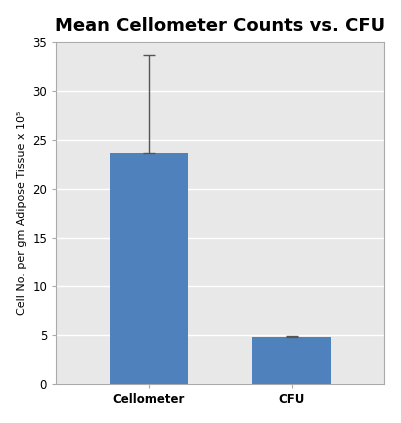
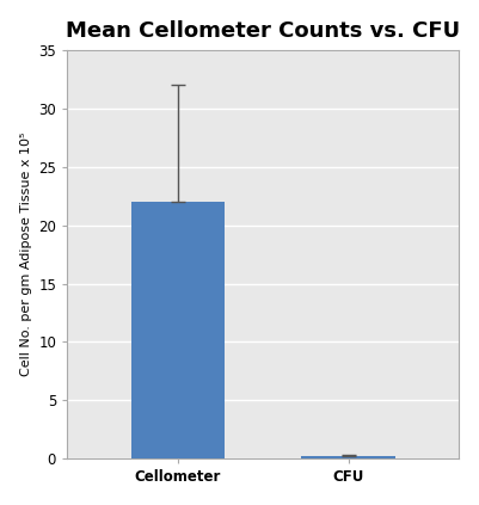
Cellometer: 23.6 -> 22.0
CFU: 4.8 -> 0.2
